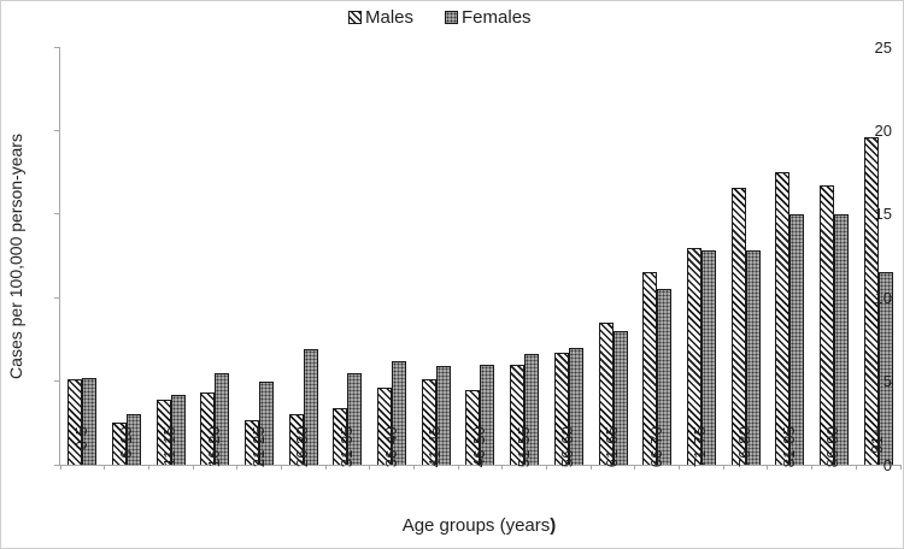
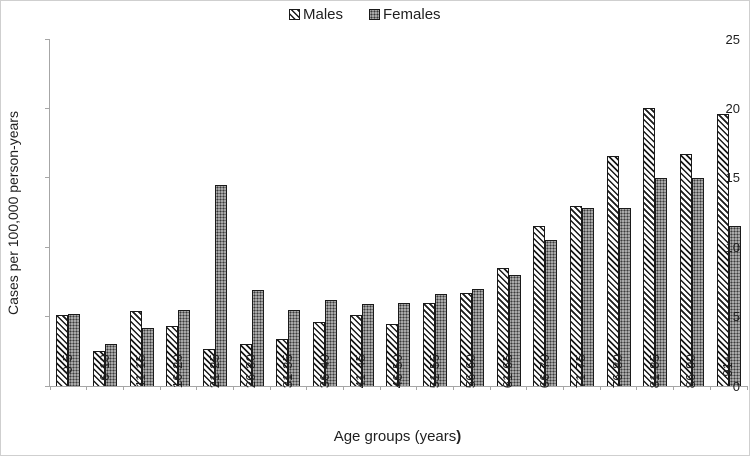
Males/11-15: 3.9 -> 5.4
Females/21-25: 5.0 -> 14.5
Males/81-85: 17.5 -> 20.0
